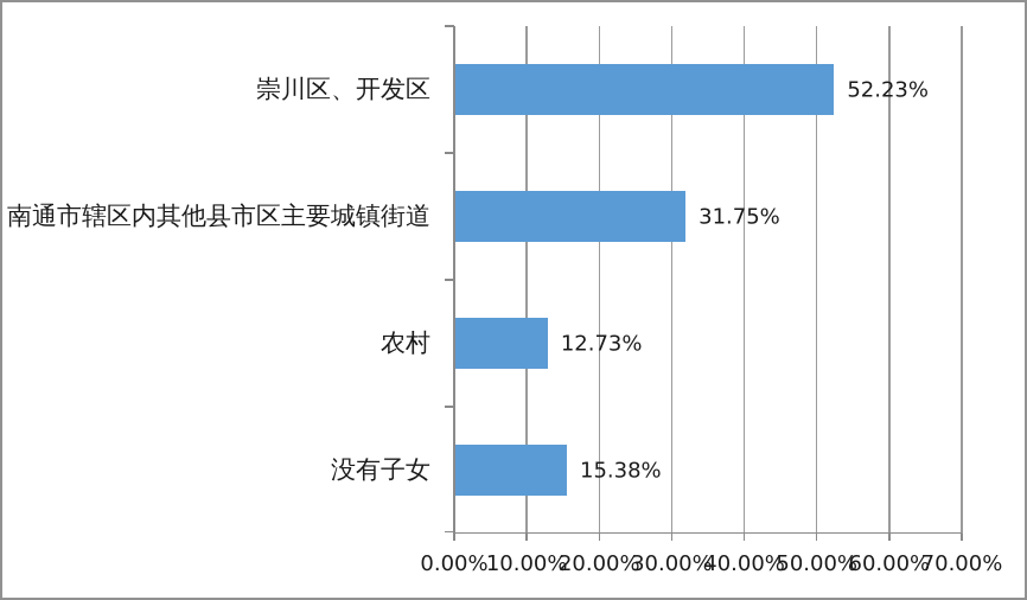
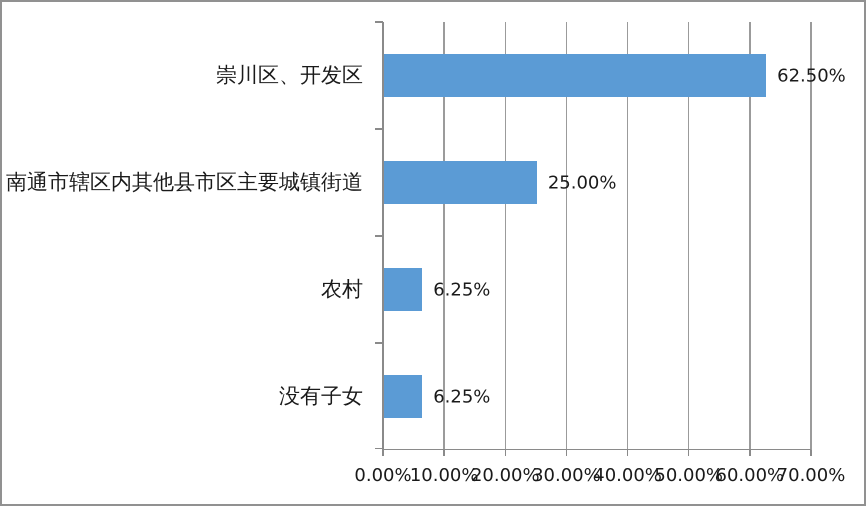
崇川区、开发区: 52.23% -> 62.50%
南通市辖区内其他县市区主要城镇街道: 31.75% -> 25.00%
农村: 12.73% -> 6.25%
没有子女: 15.38% -> 6.25%
